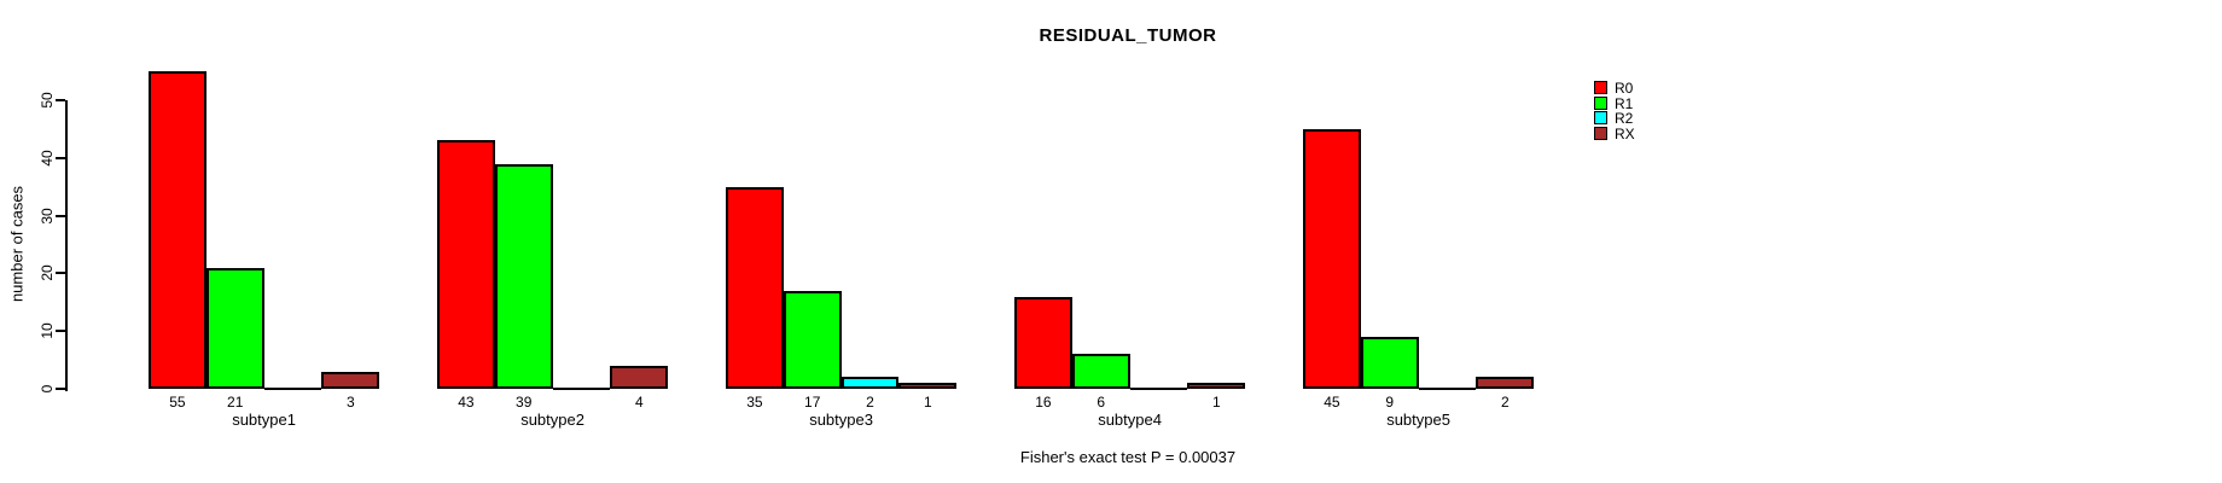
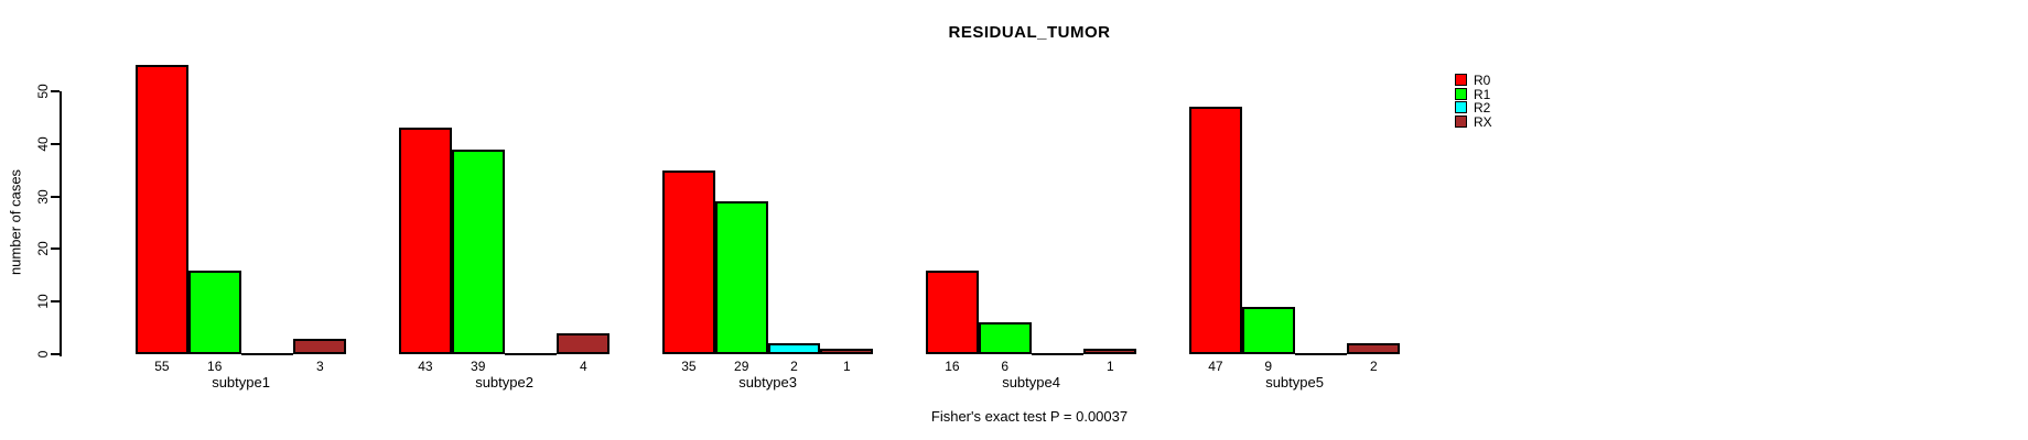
R1/subtype1: 21 -> 16
R1/subtype3: 17 -> 29
R0/subtype5: 45 -> 47
